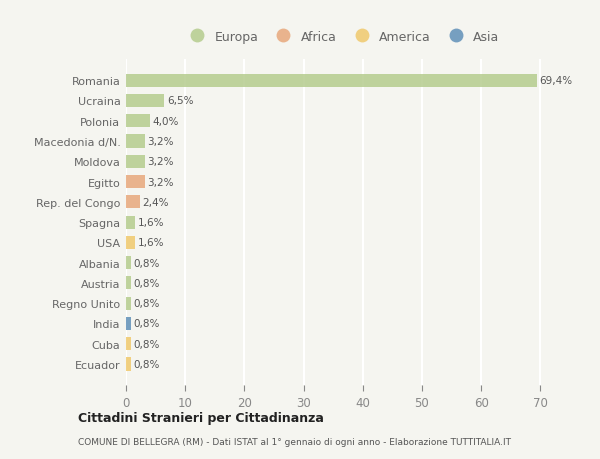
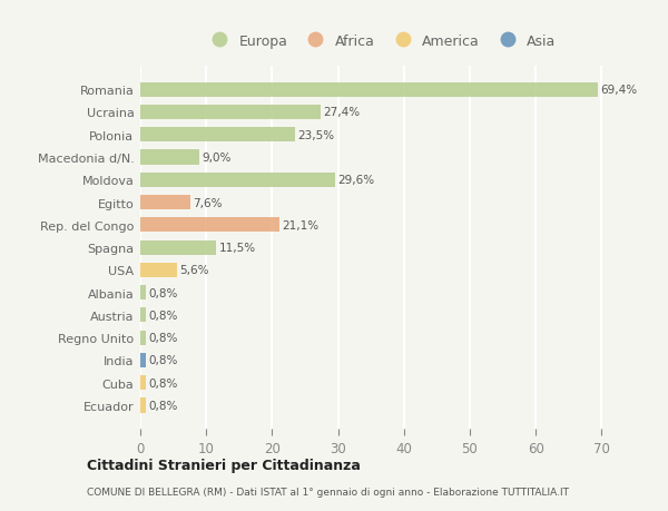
Ucraina: 6,5% -> 27,4%
Polonia: 4,0% -> 23,5%
Macedonia d/N.: 3,2% -> 9,0%
Moldova: 3,2% -> 29,6%
Egitto: 3,2% -> 7,6%
Rep. del Congo: 2,4% -> 21,1%
Spagna: 1,6% -> 11,5%
USA: 1,6% -> 5,6%
